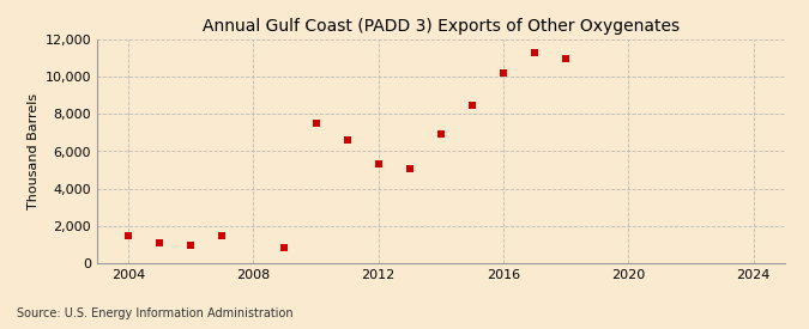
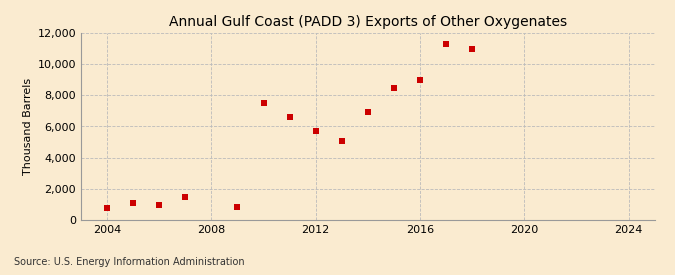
2004: 1,500 -> 800
2012: 5,300 -> 5,700
2016: 10,200 -> 9,000
